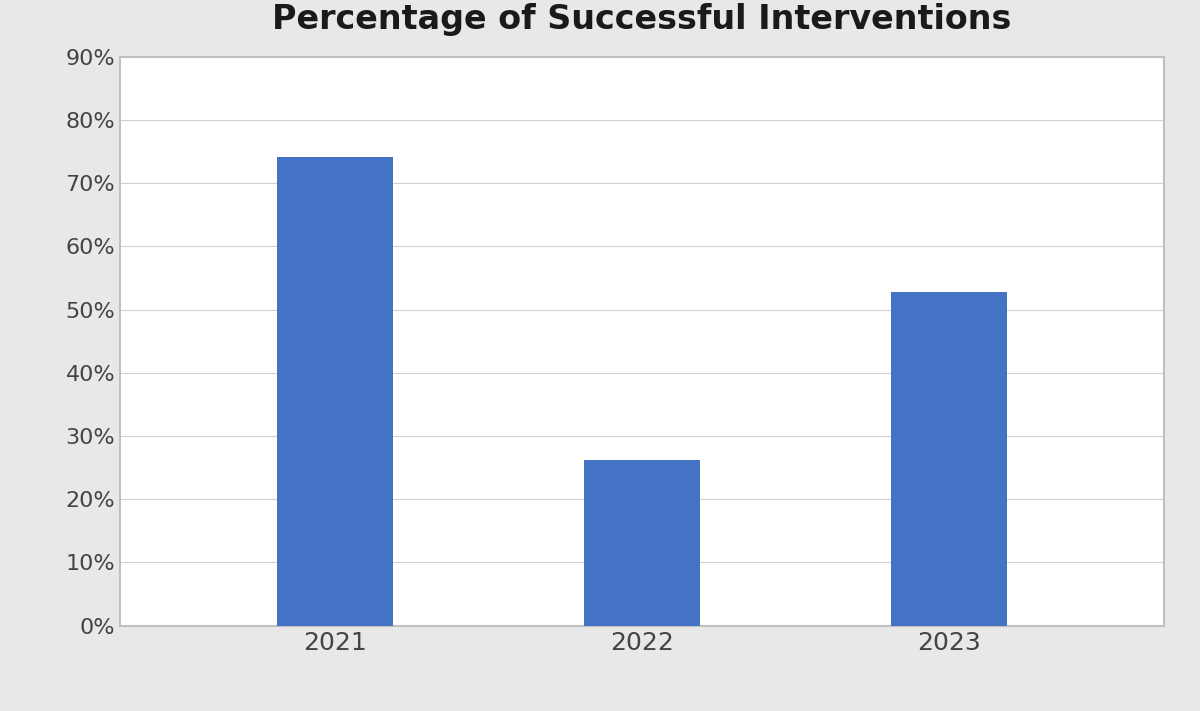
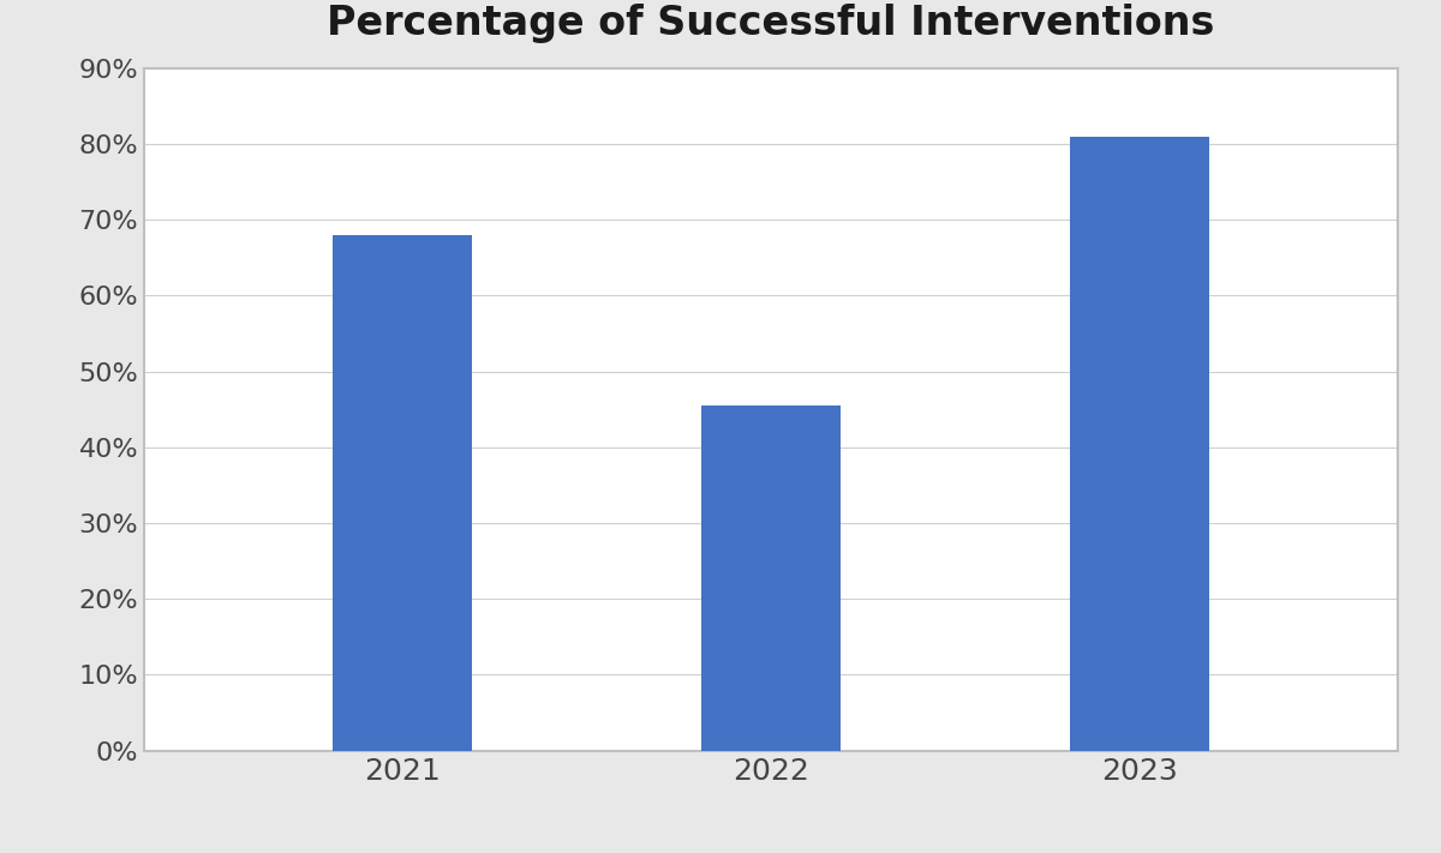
2021: 74.2% -> 68.0%
2022: 26.2% -> 45.5%
2023: 52.8% -> 81.0%
